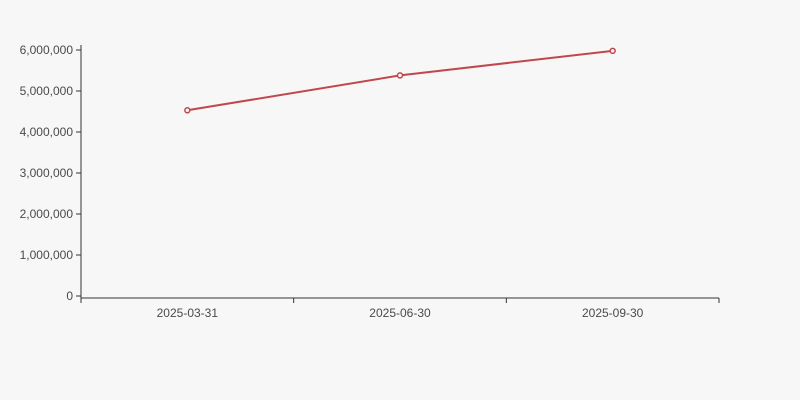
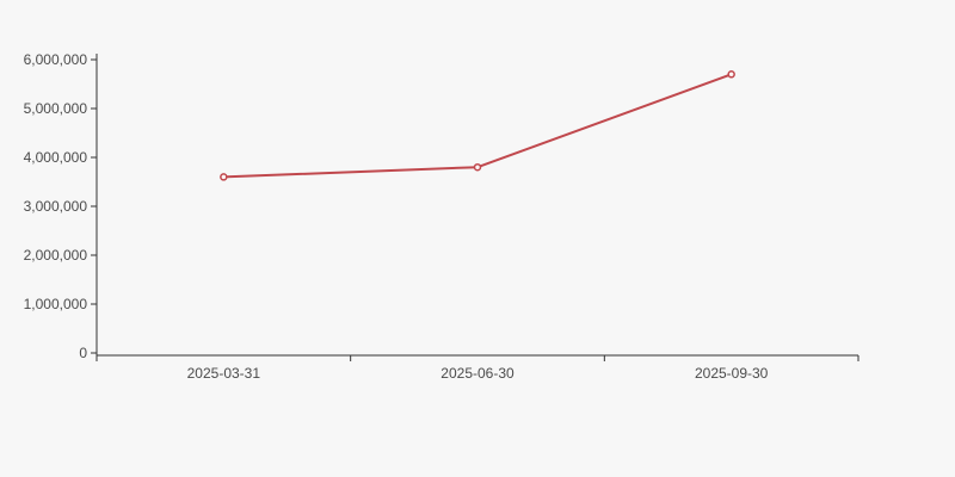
2025-03-31: 4500000 -> 3600000
2025-06-30: 5400000 -> 3800000
2025-09-30: 6000000 -> 5700000
